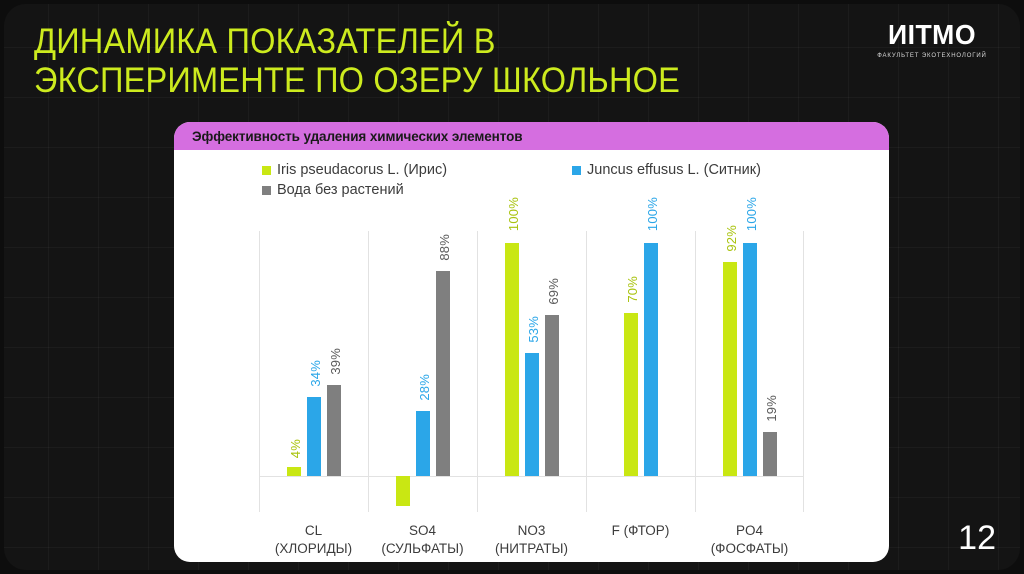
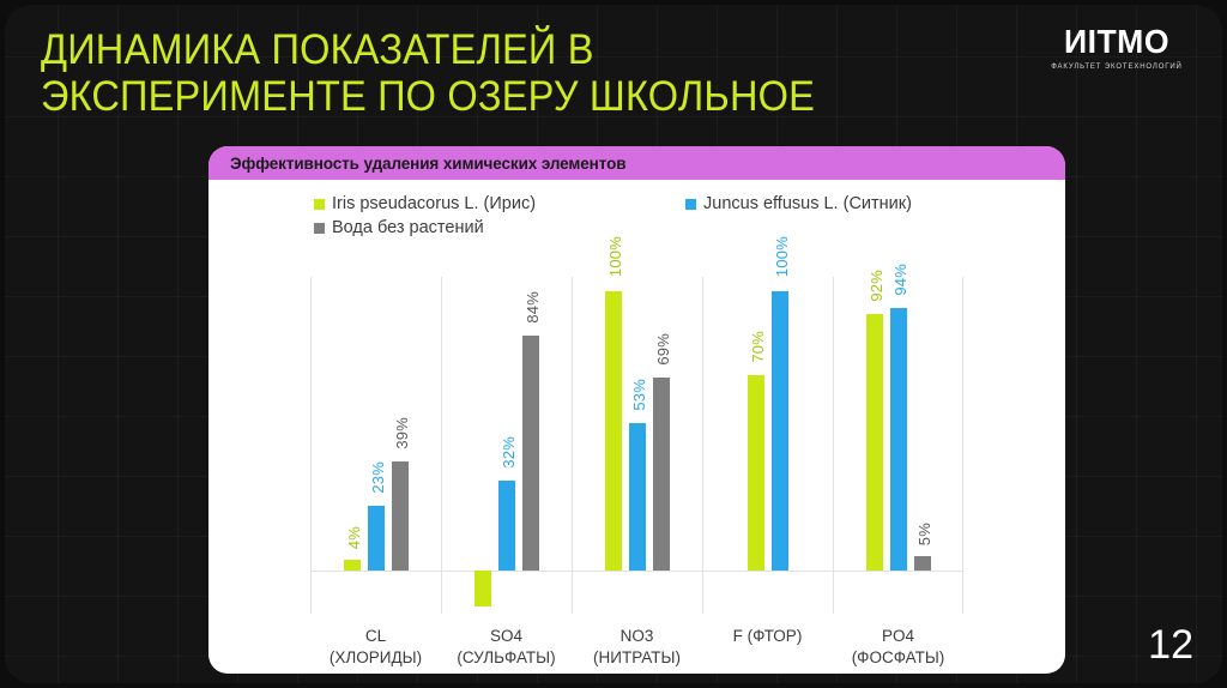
Juncus effusus L. (Ситник)/CL (ХЛОРИДЫ): 34% -> 23%
Juncus effusus L. (Ситник)/SO4 (СУЛЬФАТЫ): 28% -> 32%
Вода без растений/SO4 (СУЛЬФАТЫ): 88% -> 84%
Juncus effusus L. (Ситник)/PO4 (ФОСФАТЫ): 100% -> 94%
Вода без растений/PO4 (ФОСФАТЫ): 19% -> 5%
